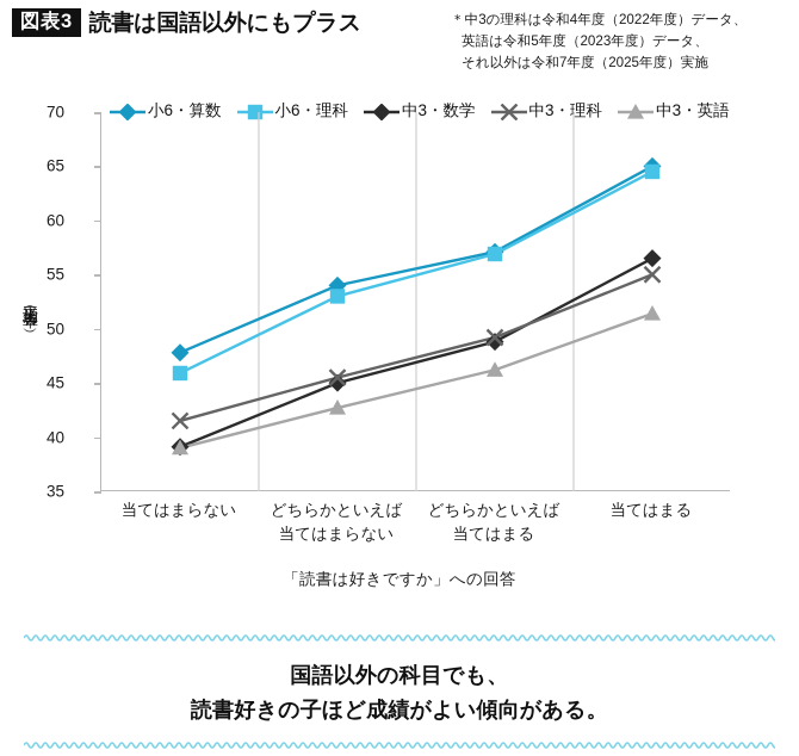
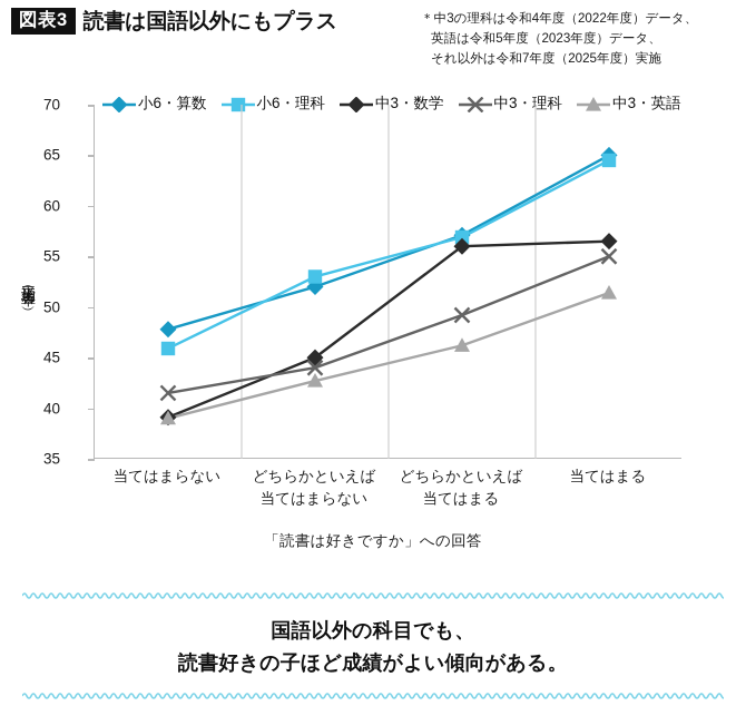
小6・算数/どちらかといえば 当てはまらない: 54 -> 52
中3・理科/どちらかといえば 当てはまらない: 46 -> 44
中3・数学/どちらかといえば 当てはまる: 49 -> 56
